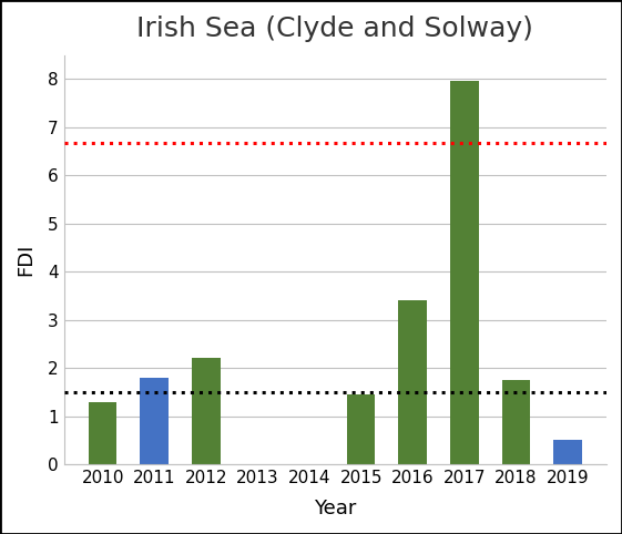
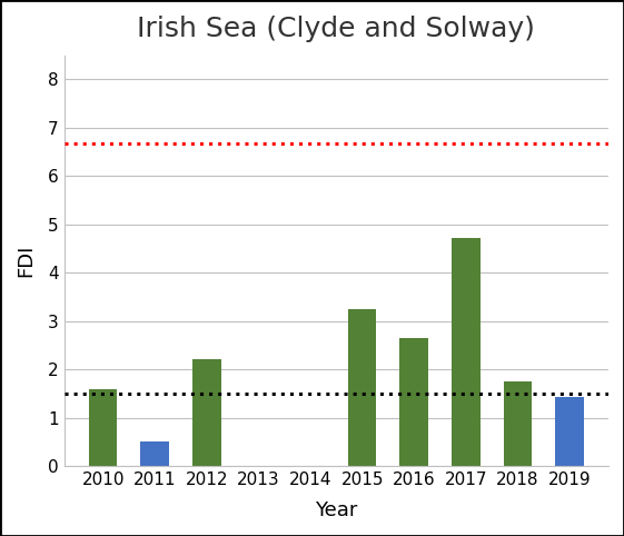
2010: 1.30 -> 1.60
2011: 1.80 -> 0.50
2015: 1.45 -> 3.25
2016: 3.40 -> 2.65
2017: 7.95 -> 4.72
2019: 0.50 -> 1.42
